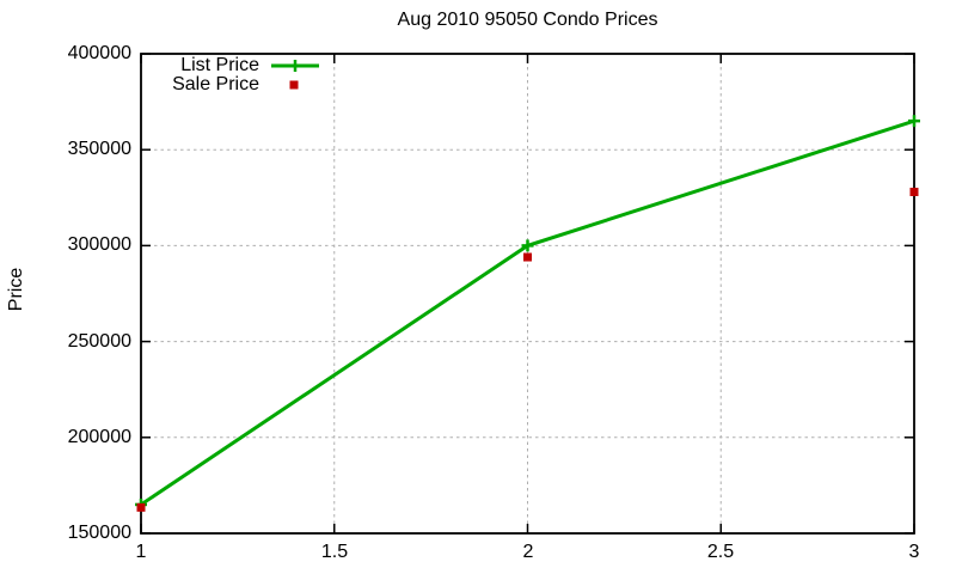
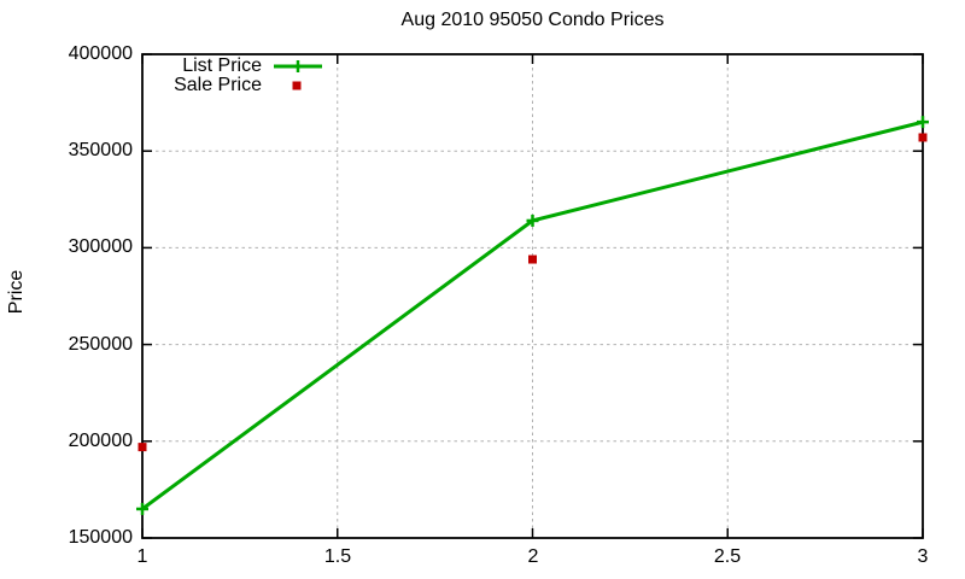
Sale Price/1: 164000 -> 197000
List Price/2: 300000 -> 314000
Sale Price/3: 328000 -> 357000
